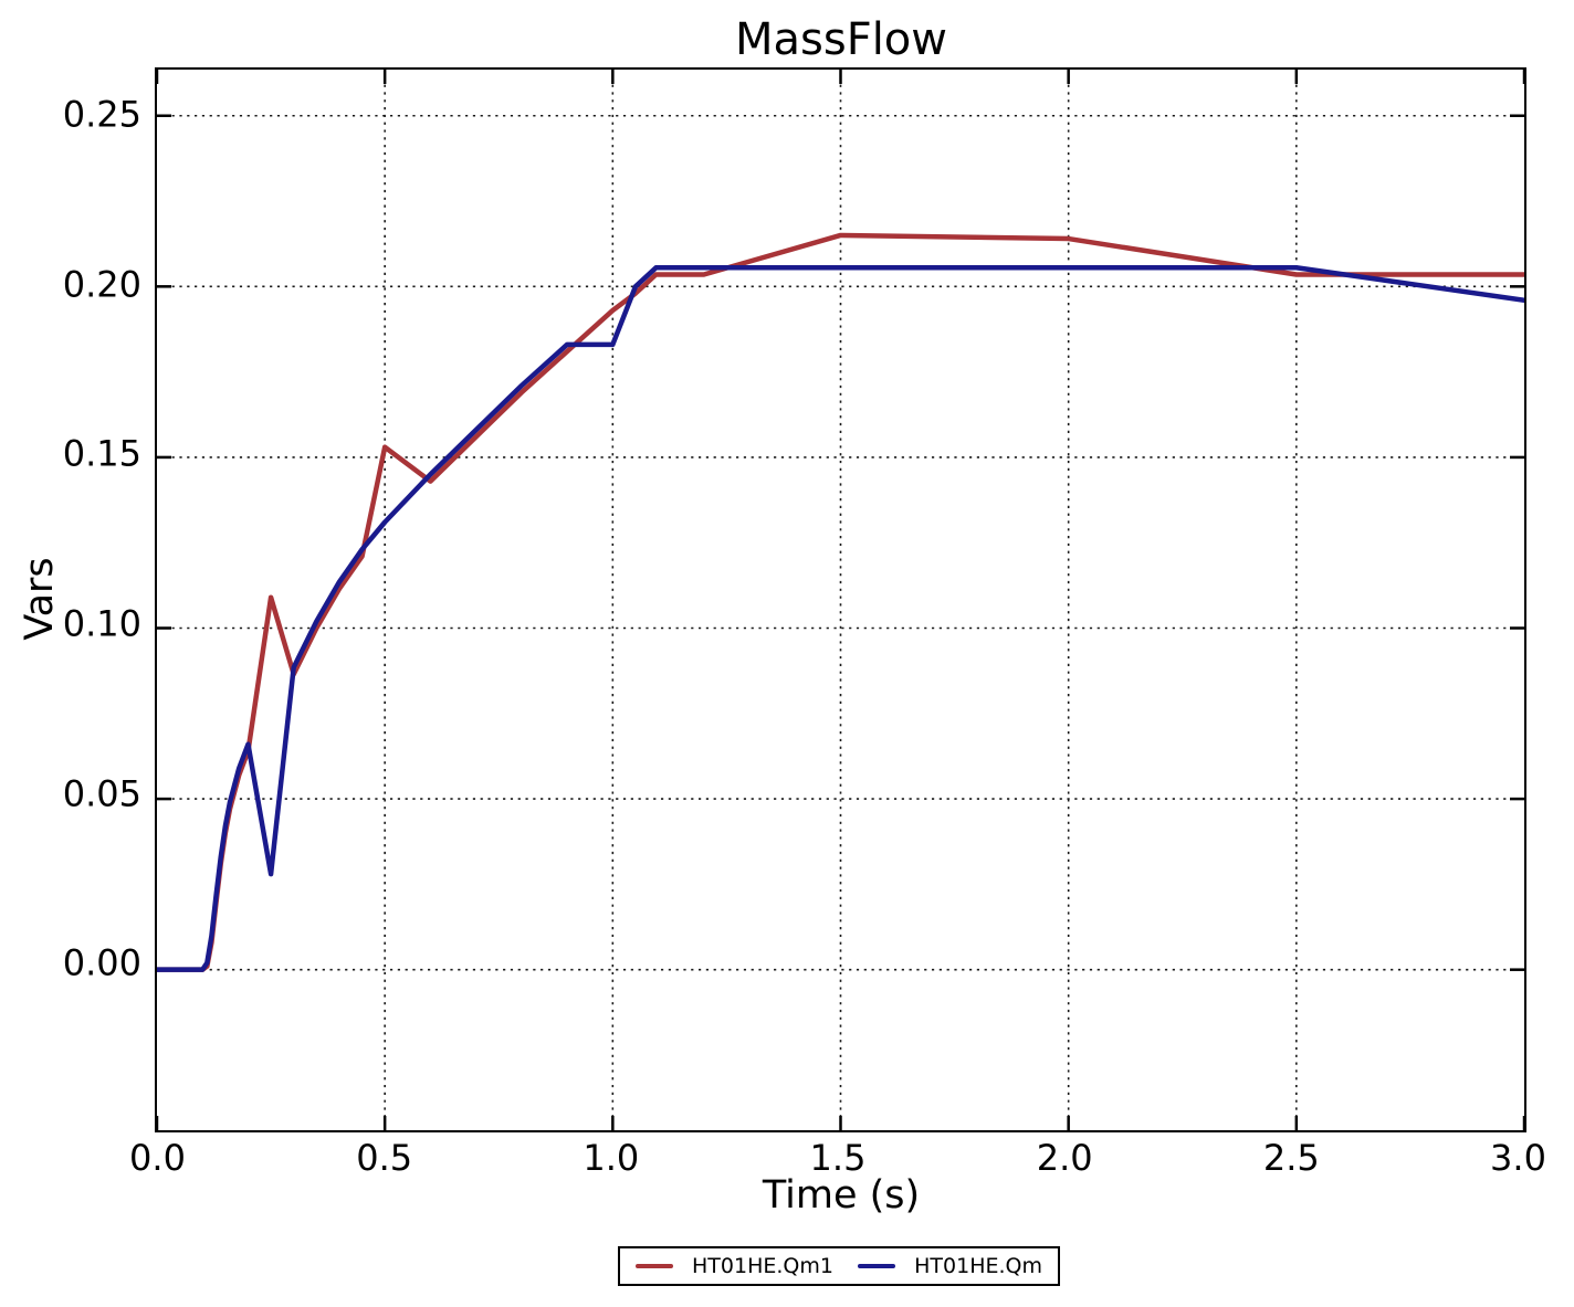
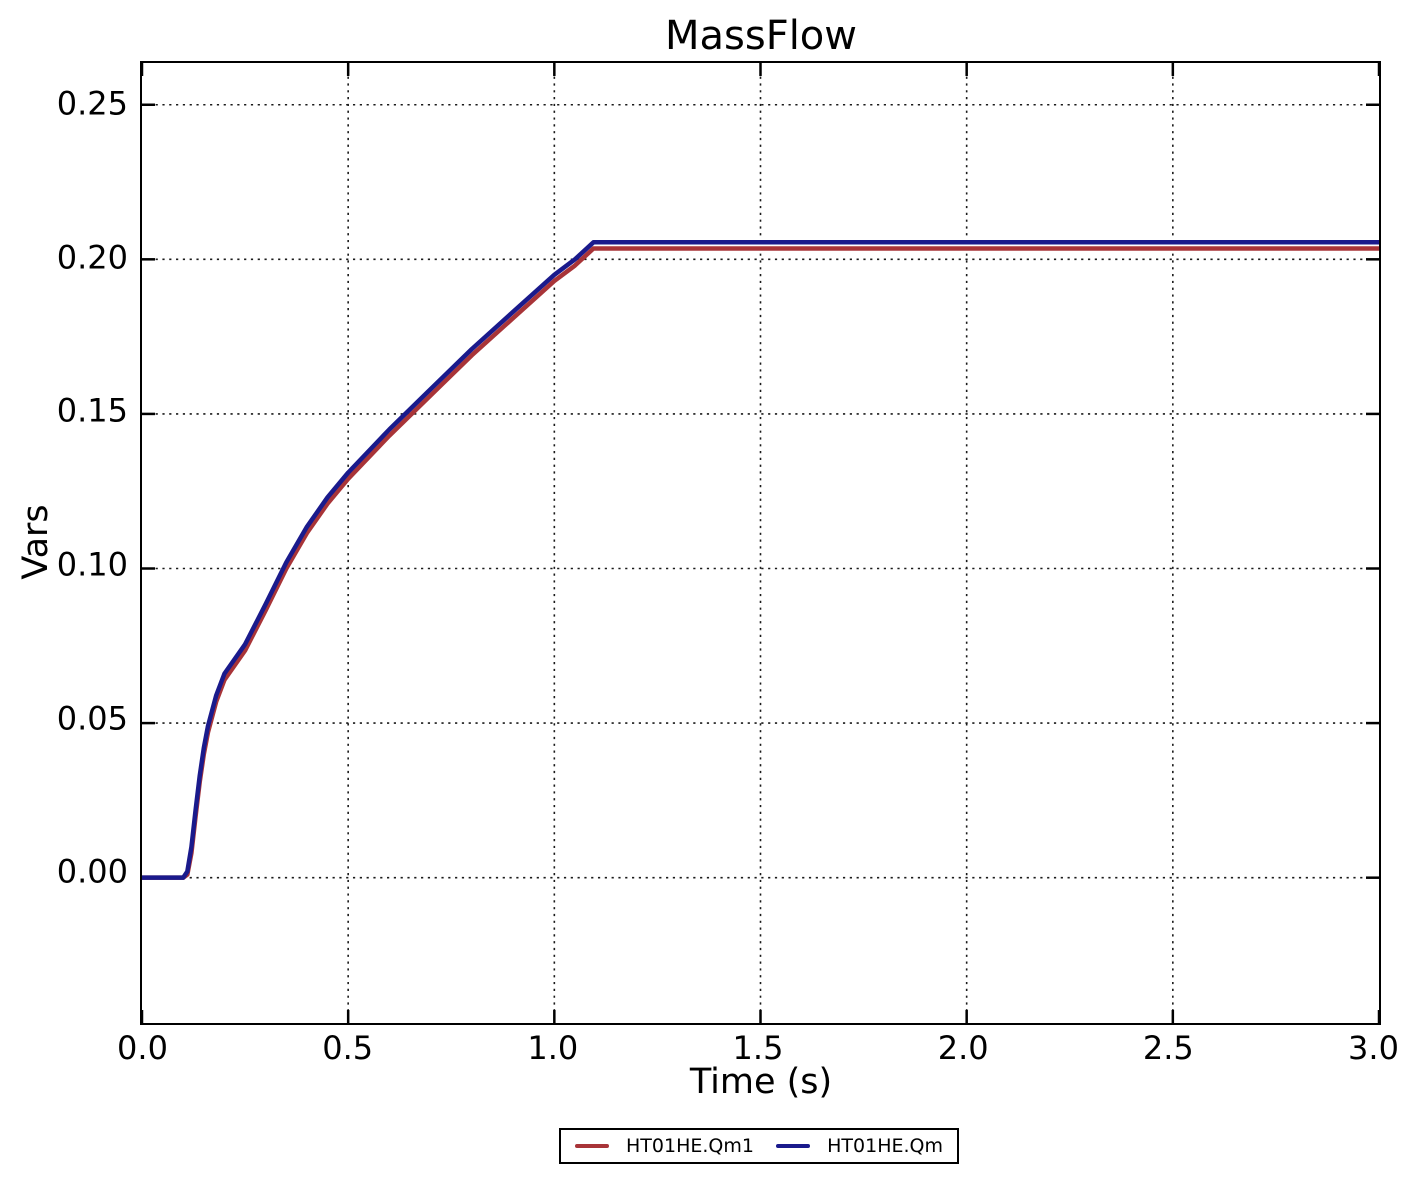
HT01HE.Qm1/0.25: 0.109 -> 0.073
HT01HE.Qm/0.25: 0.028 -> 0.075
HT01HE.Qm1/0.5: 0.153 -> 0.129
HT01HE.Qm/1.0: 0.183 -> 0.195
HT01HE.Qm1/1.5: 0.215 -> 0.203
HT01HE.Qm1/2.0: 0.214 -> 0.203
HT01HE.Qm/3.0: 0.196 -> 0.205
